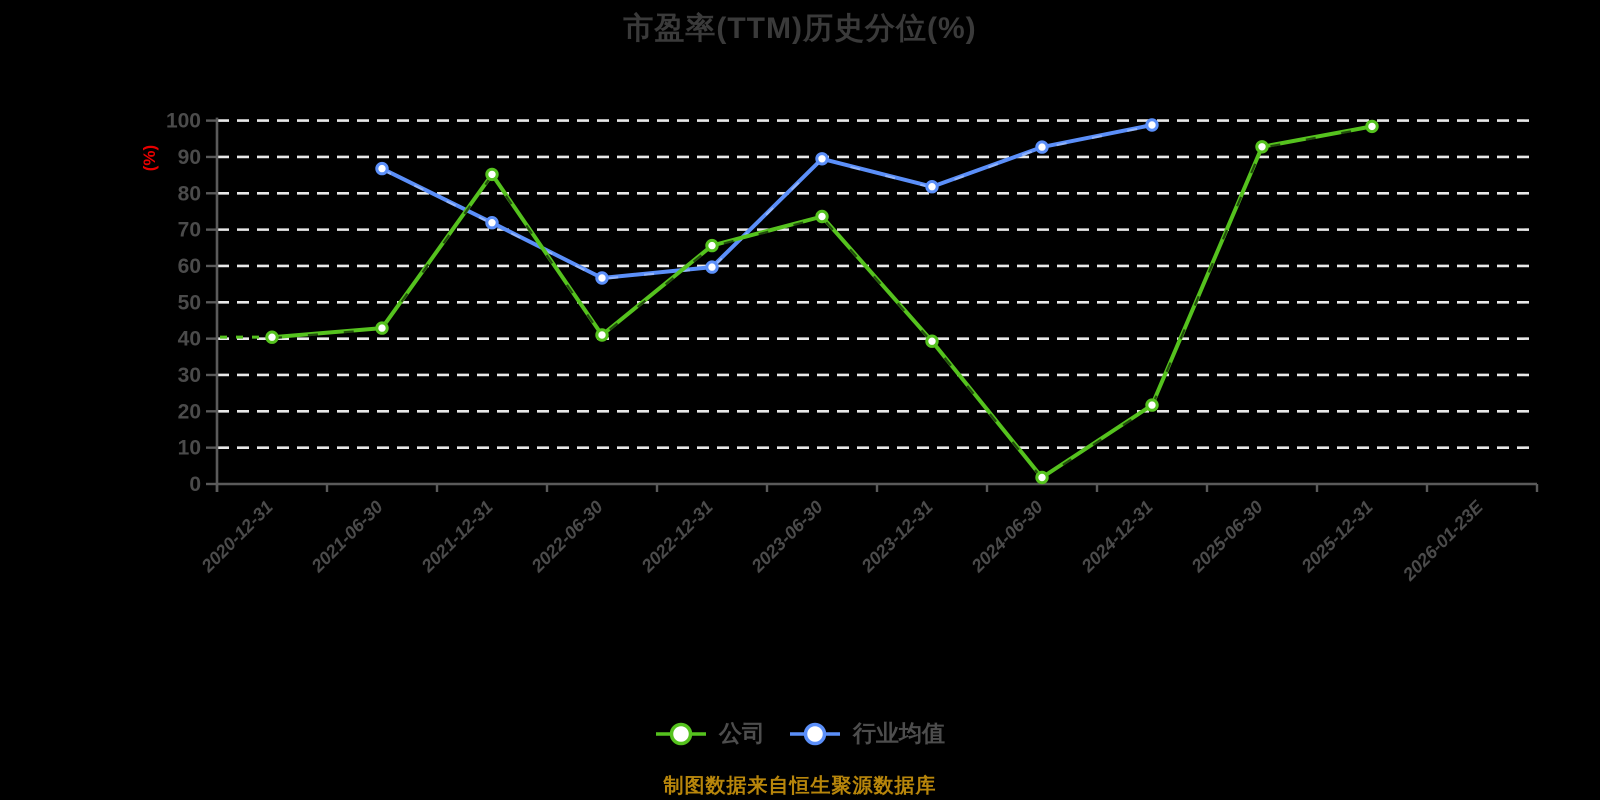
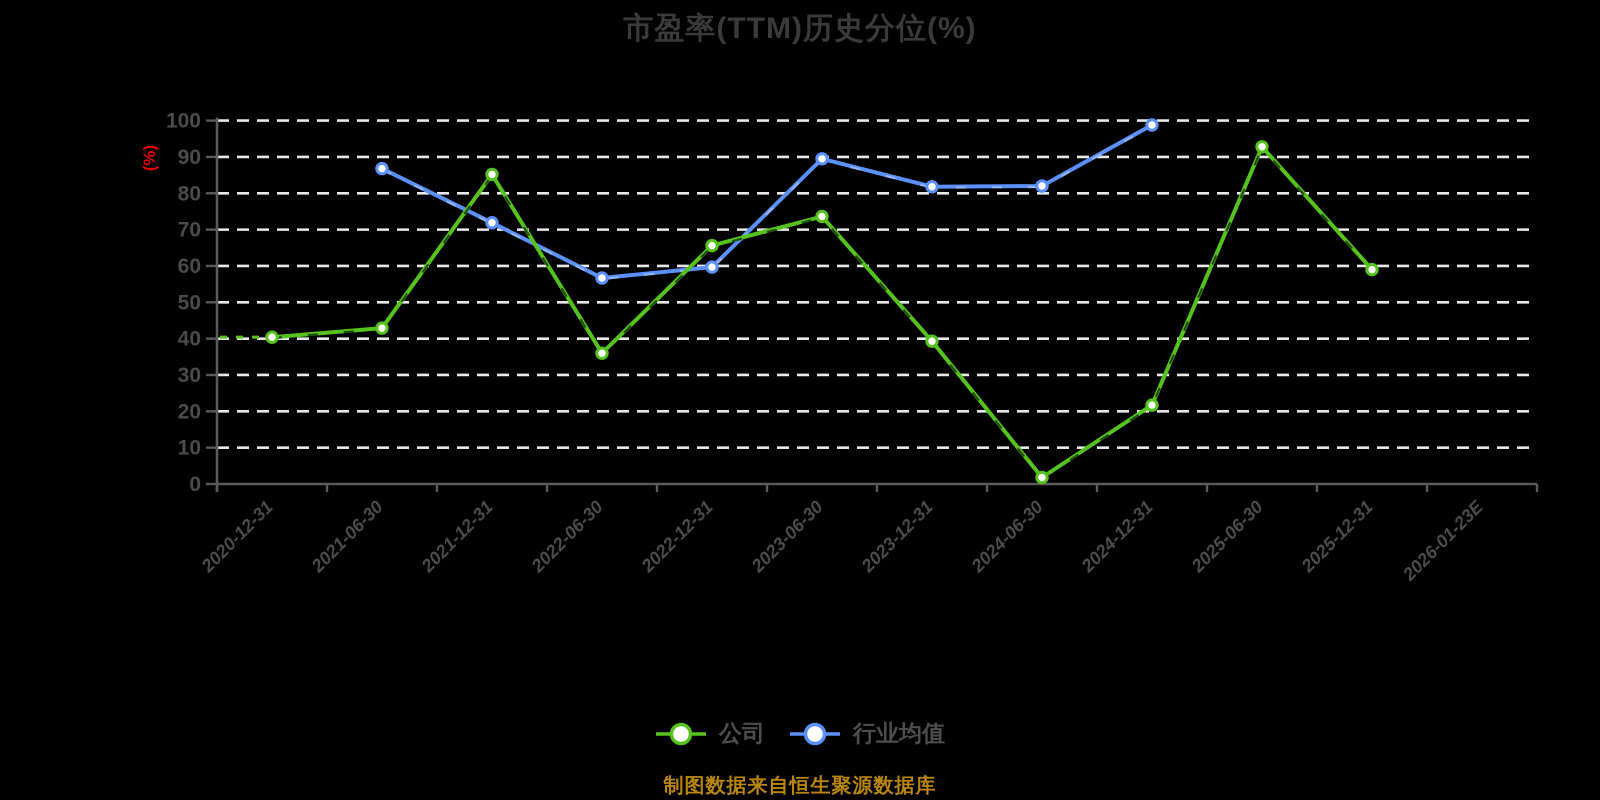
公司/2022-06-30: 41 -> 36
行业均值/2024-06-30: 93 -> 82
公司/2025-12-31: 98 -> 59
